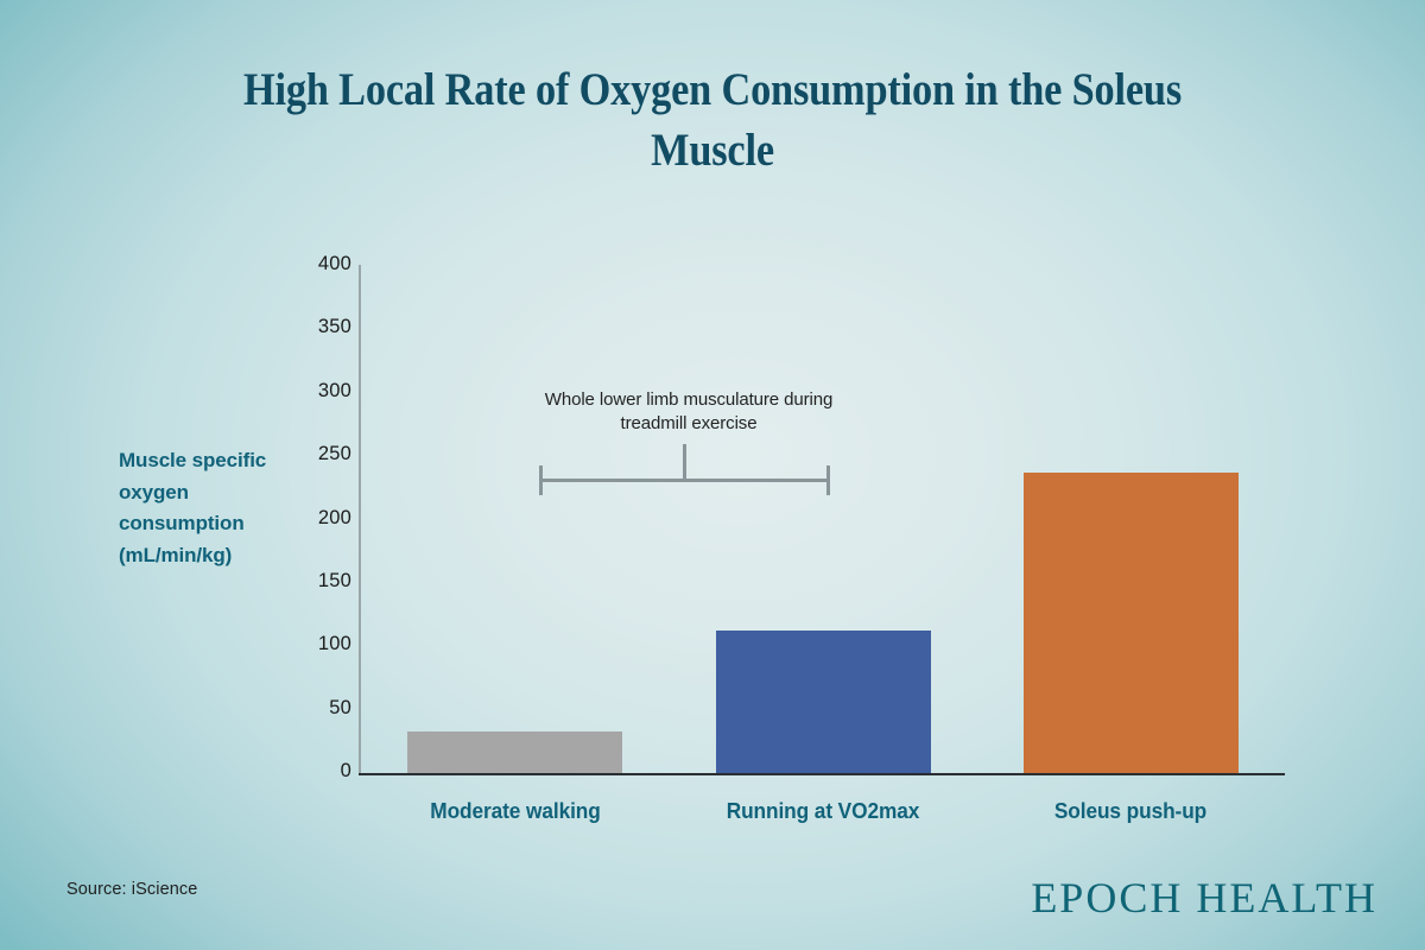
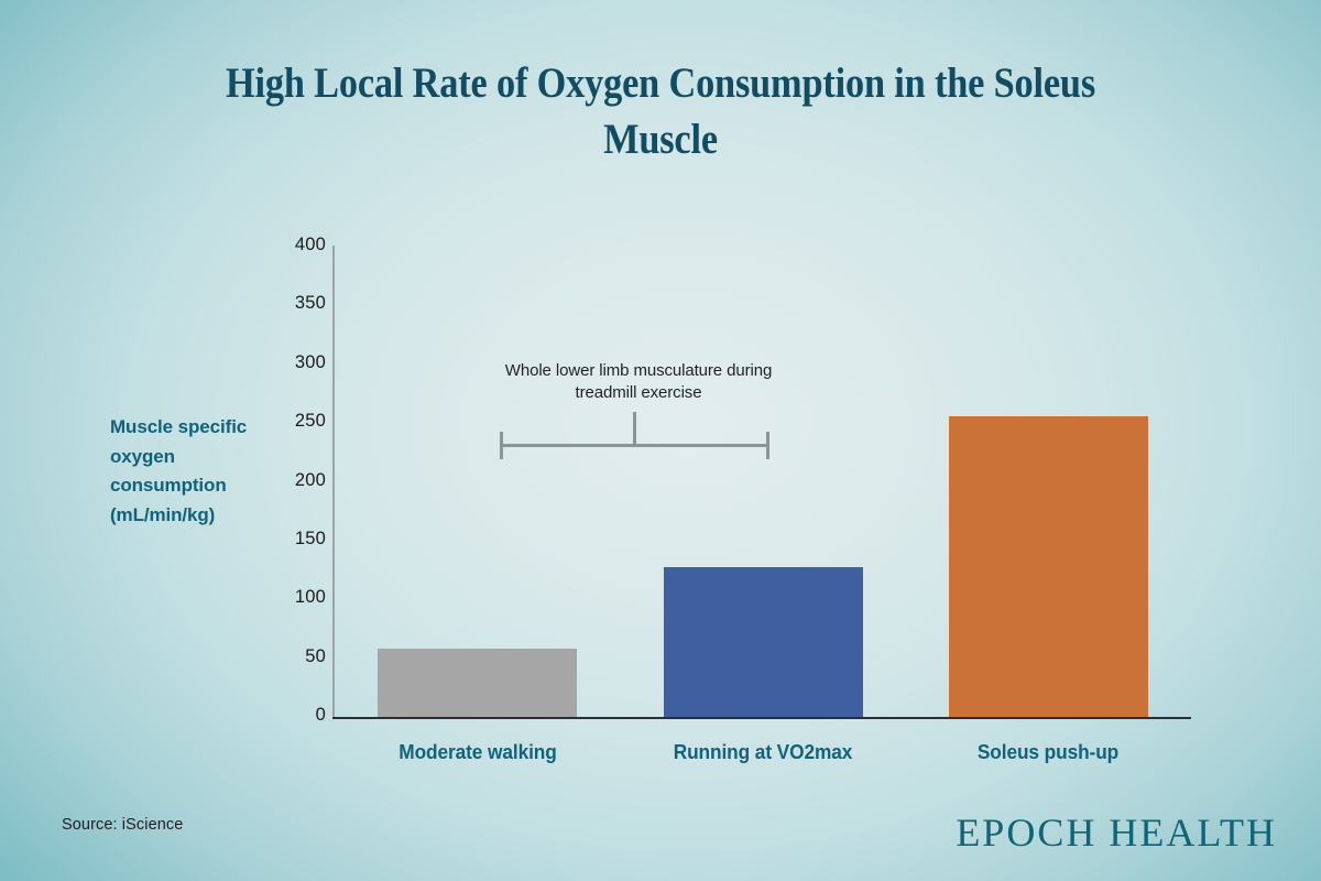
Moderate walking: 33 -> 58
Running at VO2max: 112 -> 127
Soleus push-up: 237 -> 256
